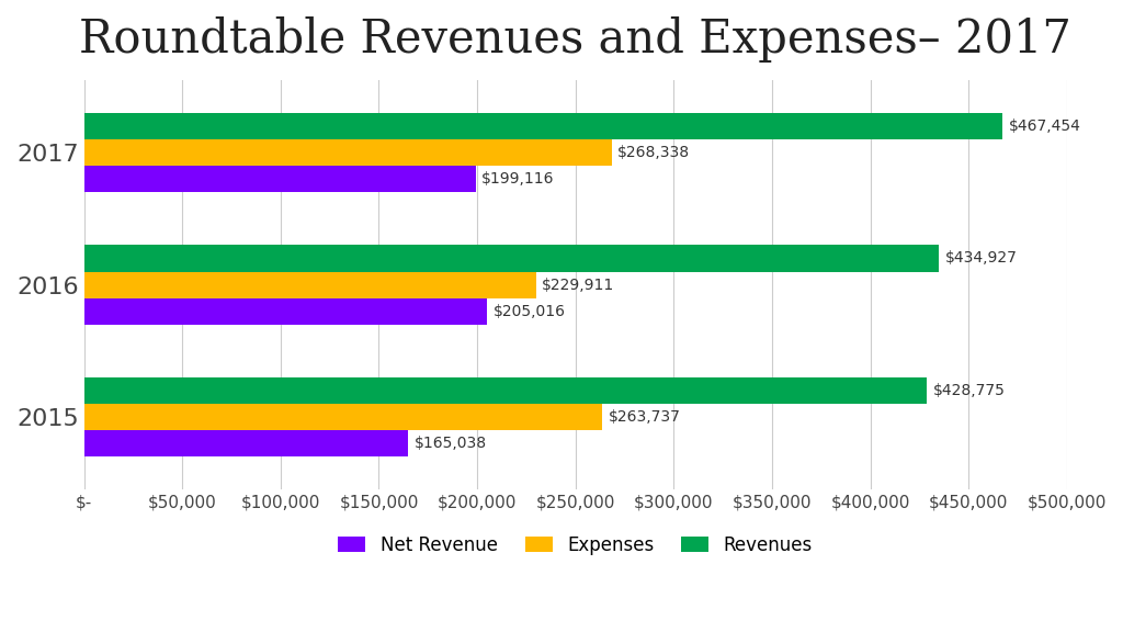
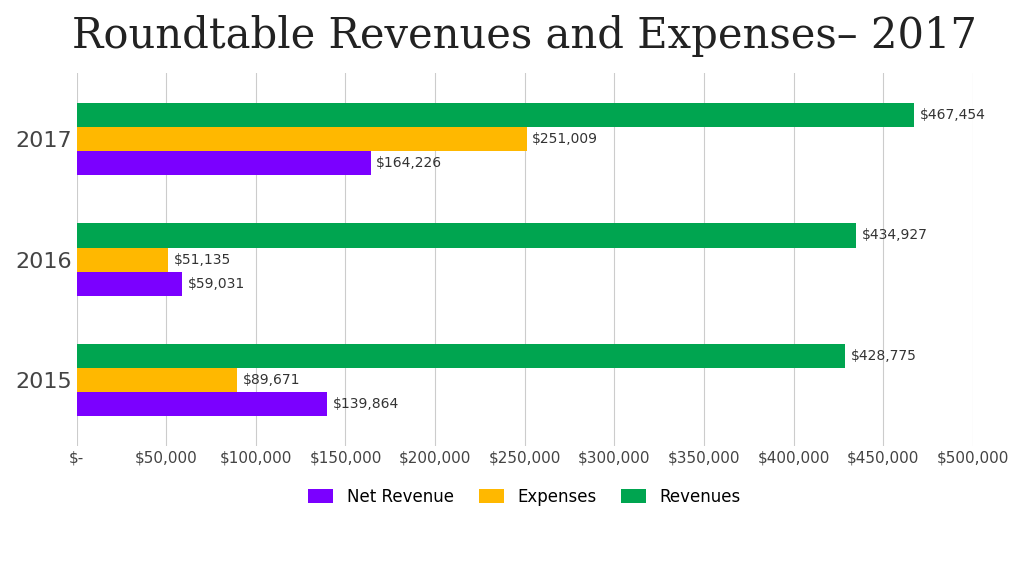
Expenses/2017: $268,338 -> $251,009
Net Revenue/2017: $199,116 -> $164,226
Expenses/2016: $229,911 -> $51,135
Net Revenue/2016: $205,016 -> $59,031
Expenses/2015: $263,737 -> $89,671
Net Revenue/2015: $165,038 -> $139,864
